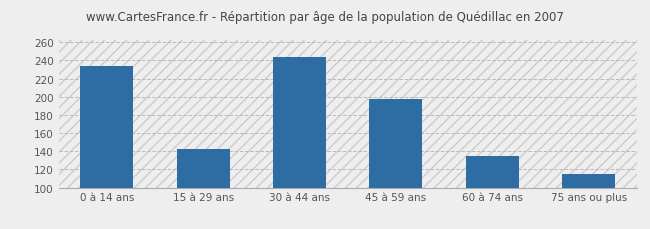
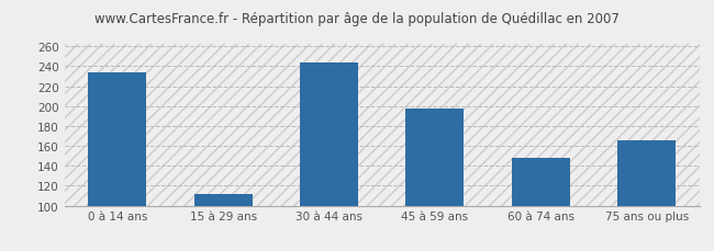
15 à 29 ans: 142 -> 112
60 à 74 ans: 135 -> 148
75 ans ou plus: 115 -> 166
